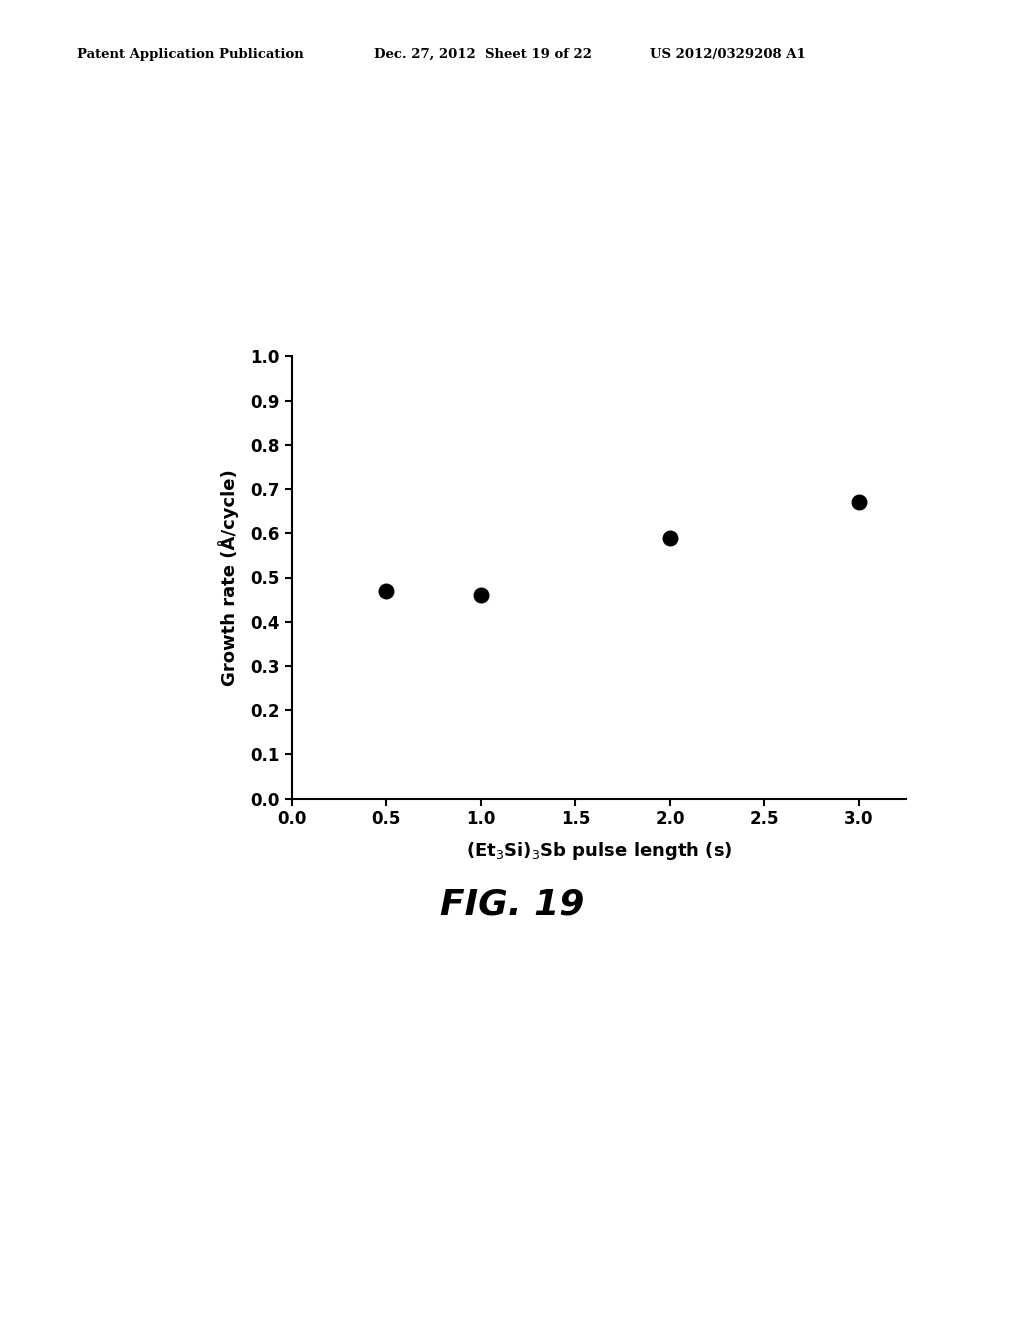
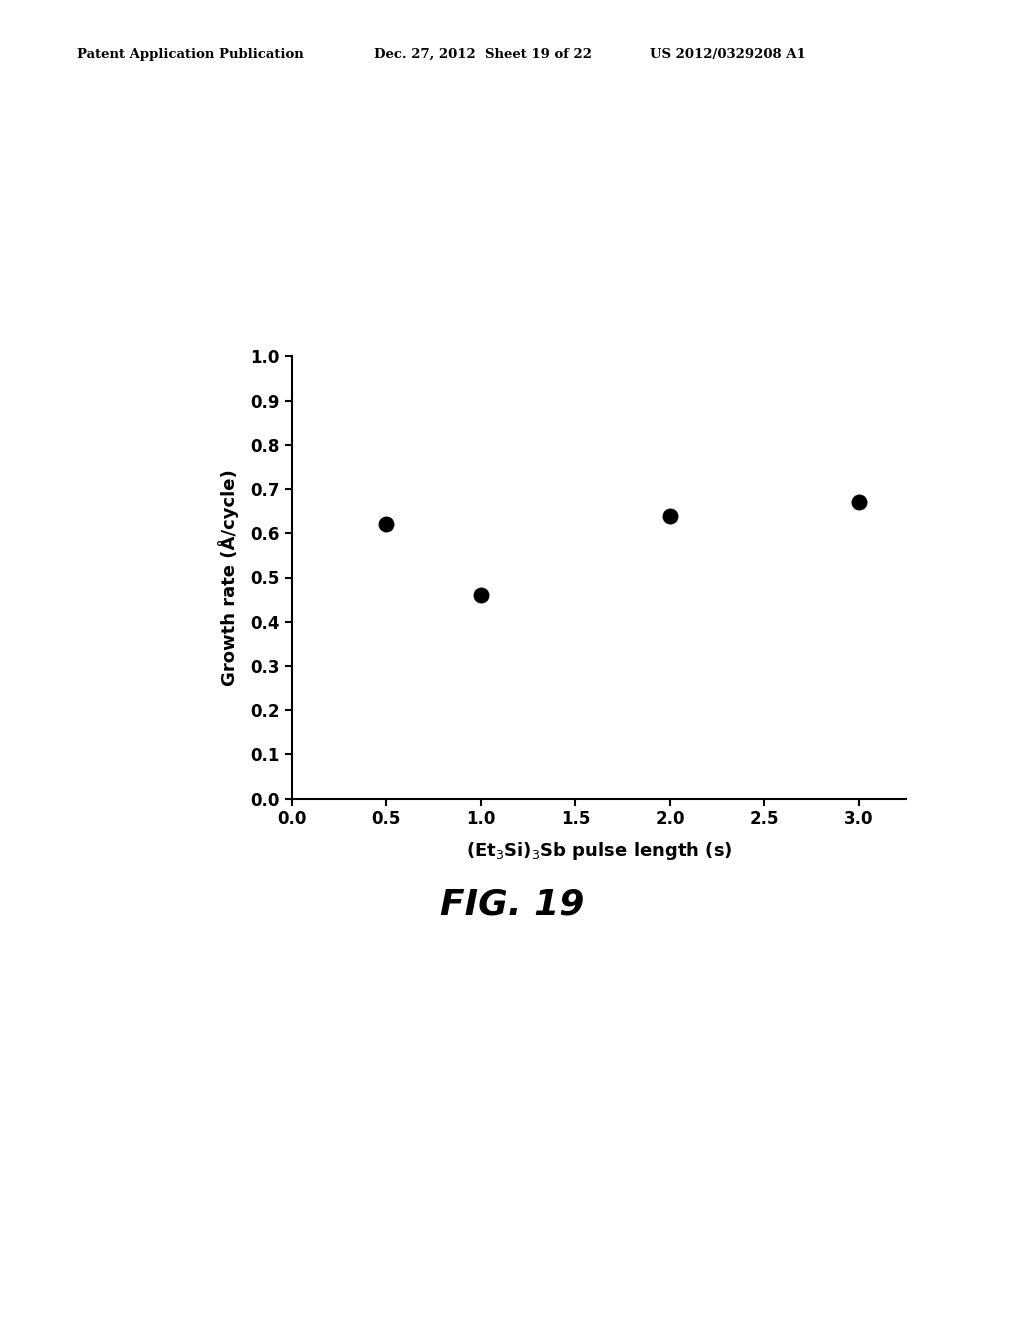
0.5: 0.47 -> 0.62
2.0: 0.59 -> 0.64
